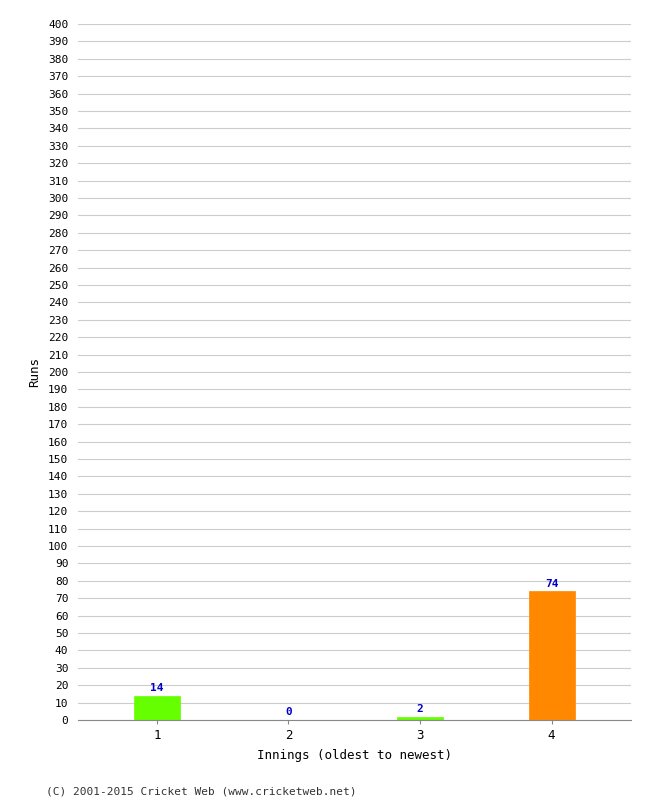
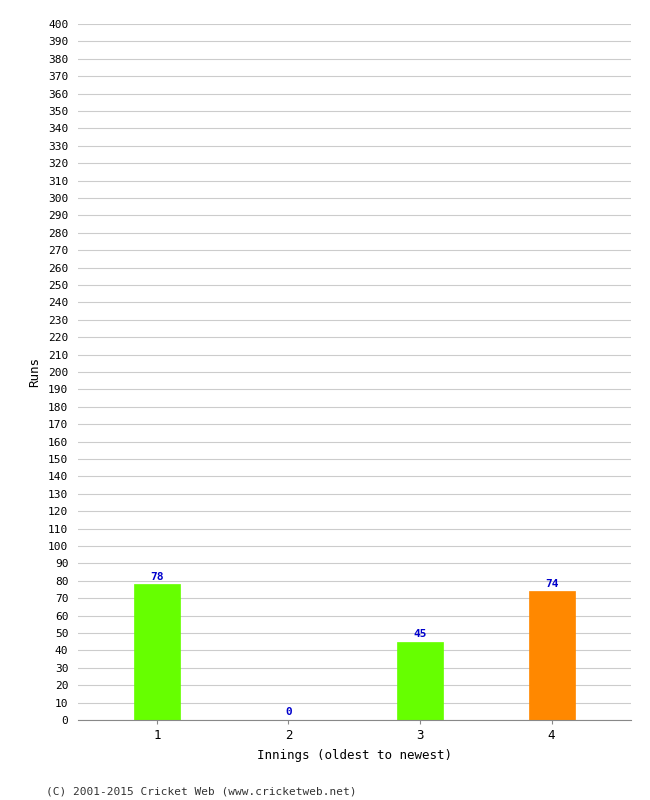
1: 14 -> 78
3: 2 -> 45
